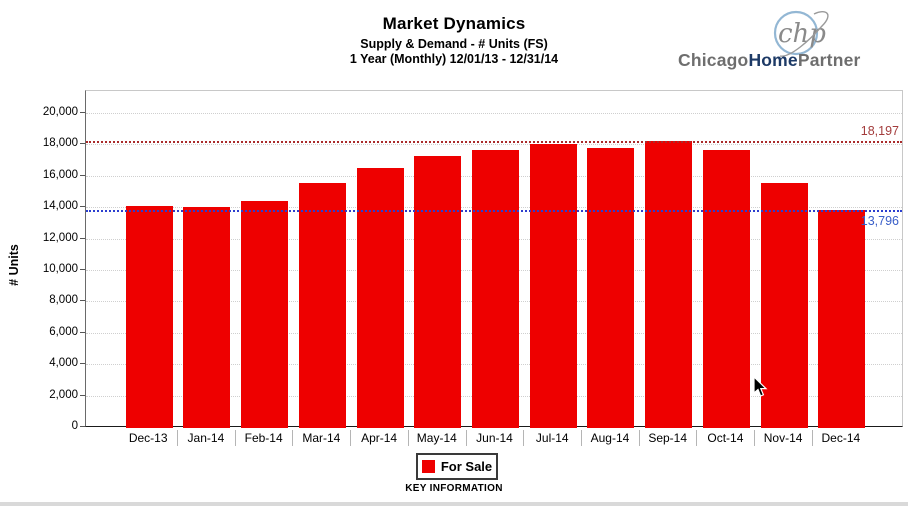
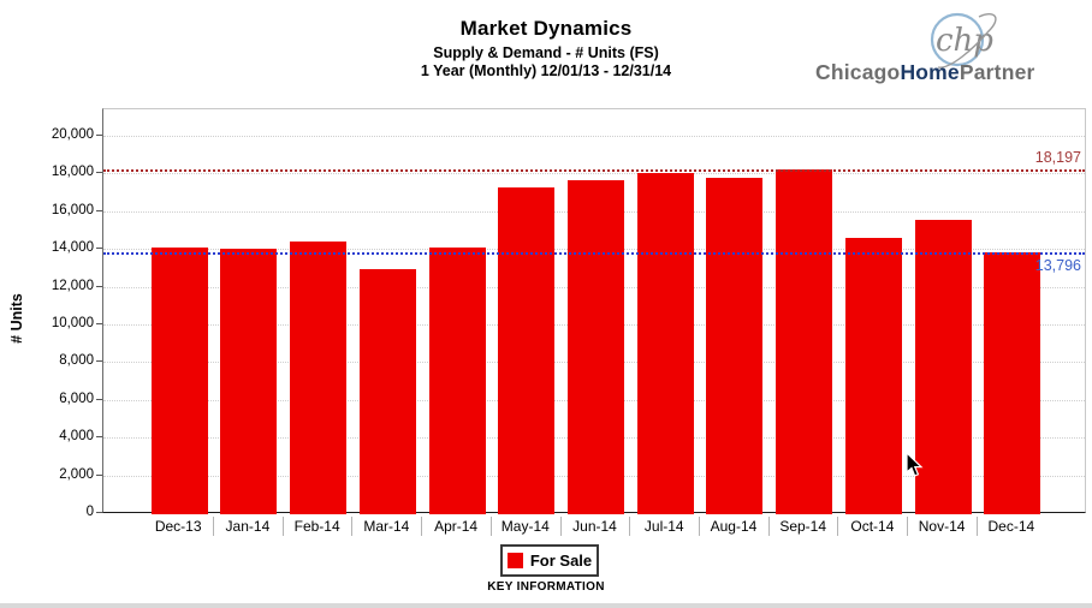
Mar-14: 15600 -> 12900
Apr-14: 16500 -> 14100
Oct-14: 17600 -> 14600
